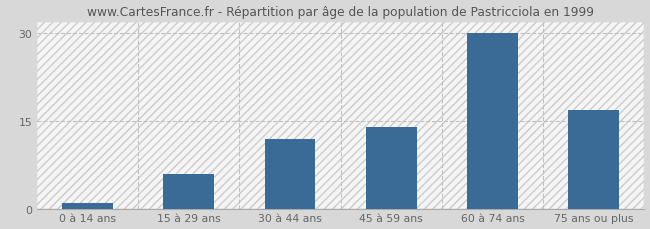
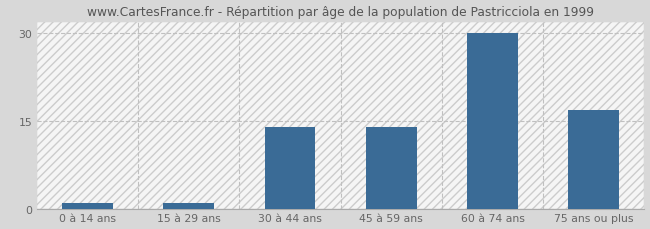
15 à 29 ans: 6 -> 1
30 à 44 ans: 12 -> 14
